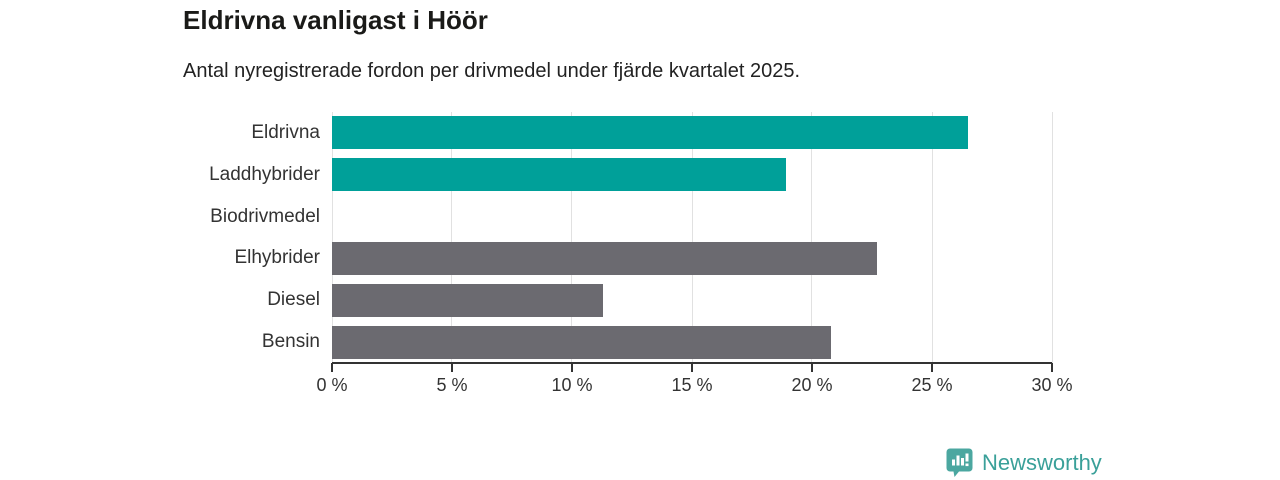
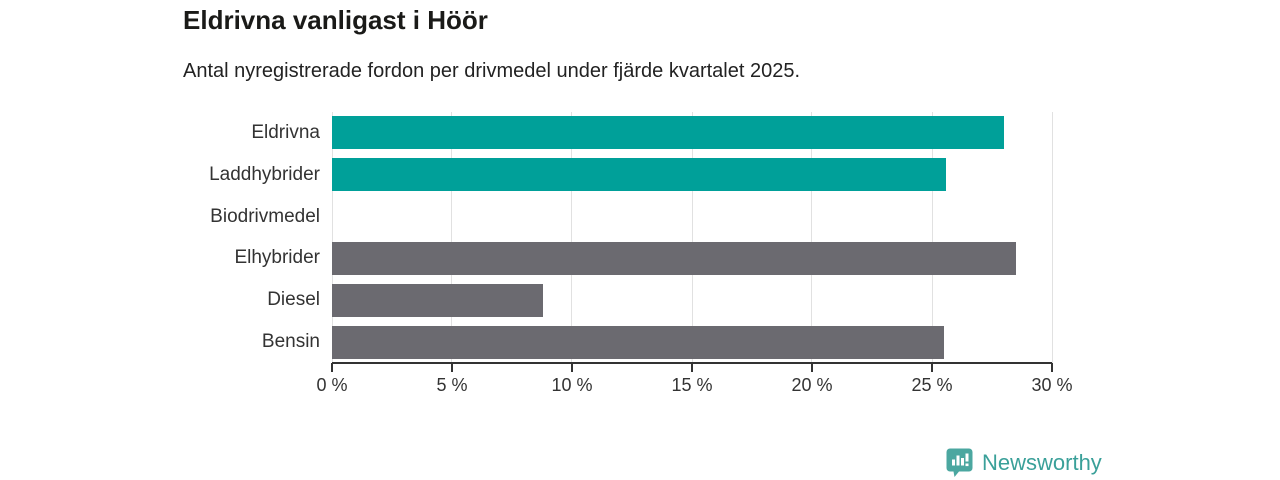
Eldrivna: 26.5% -> 28.0%
Laddhybrider: 18.9% -> 25.6%
Elhybrider: 22.7% -> 28.5%
Diesel: 11.3% -> 8.8%
Bensin: 20.8% -> 25.5%
